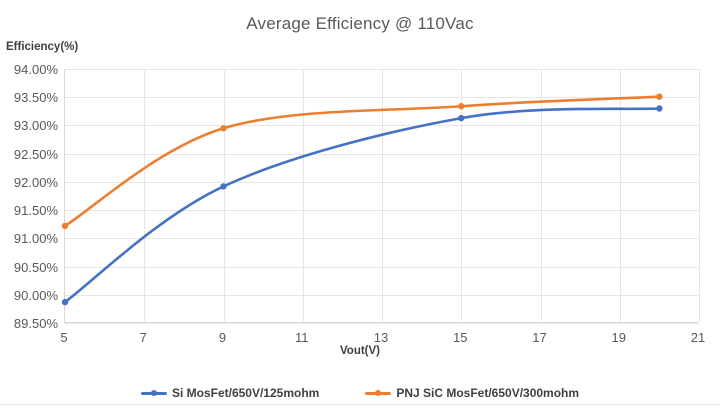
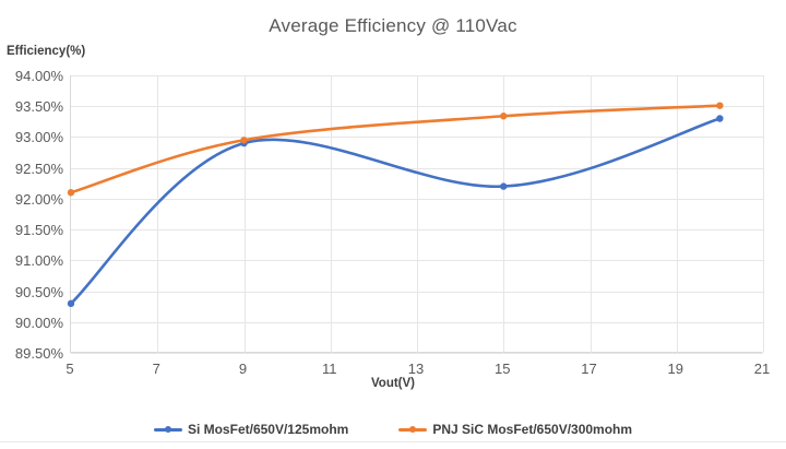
Si MosFet/650V/125mohm/5: 89.9% -> 90.3%
PNJ SiC MosFet/650V/300mohm/5: 91.2% -> 92.1%
Si MosFet/650V/125mohm/9: 91.9% -> 92.9%
Si MosFet/650V/125mohm/15: 93.1% -> 92.2%
